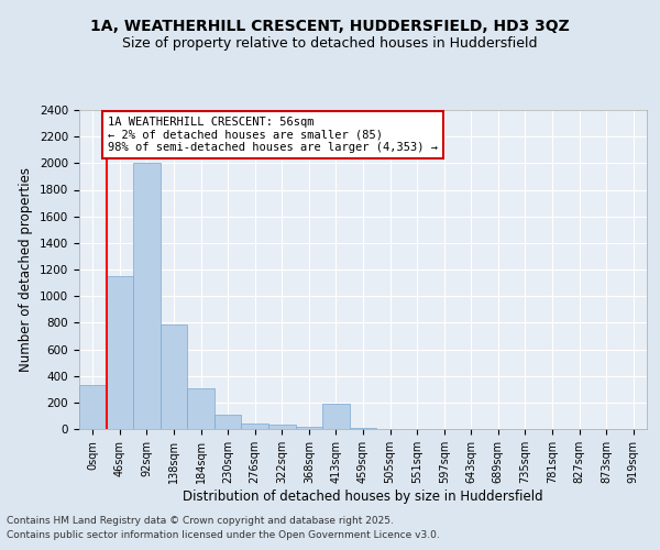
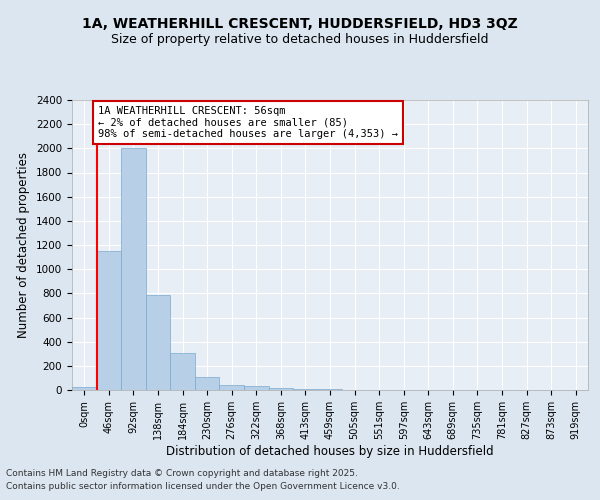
0sqm: 330 -> 30
413sqm: 190 -> 10
